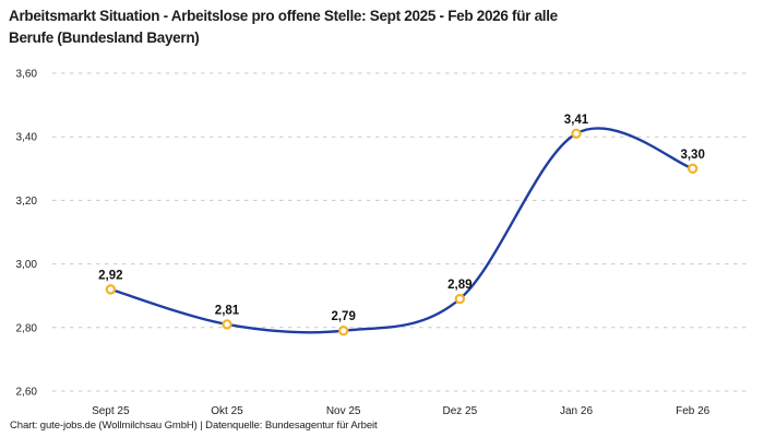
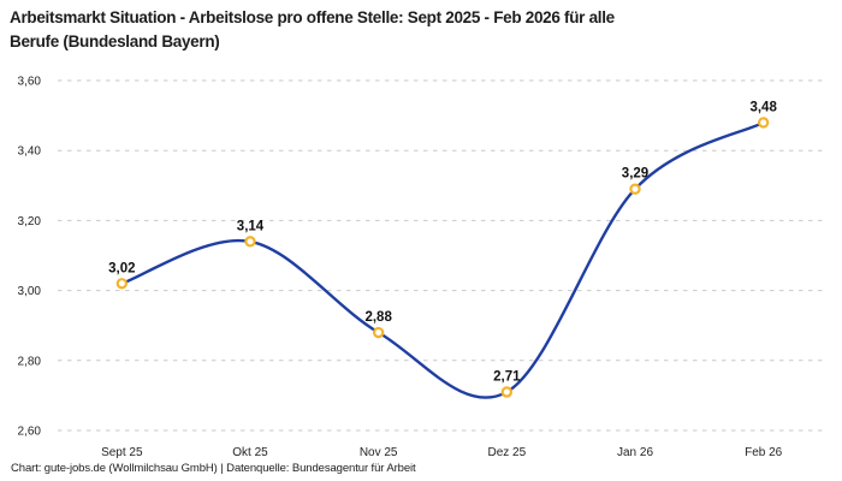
Sept 25: 2,92 -> 3,02
Okt 25: 2,81 -> 3,14
Nov 25: 2,79 -> 2,88
Dez 25: 2,89 -> 2,71
Jan 26: 3,41 -> 3,29
Feb 26: 3,30 -> 3,48
